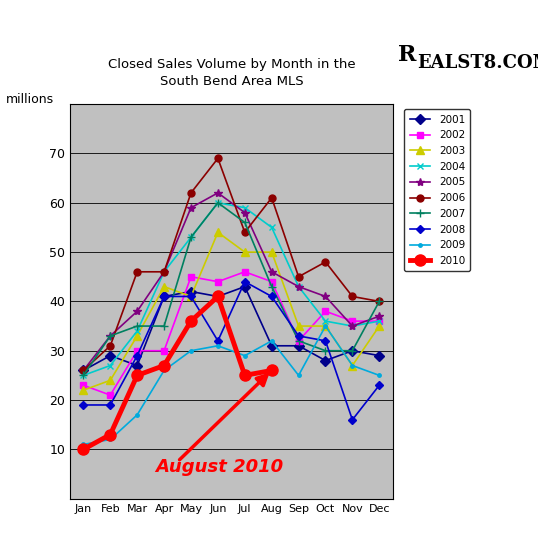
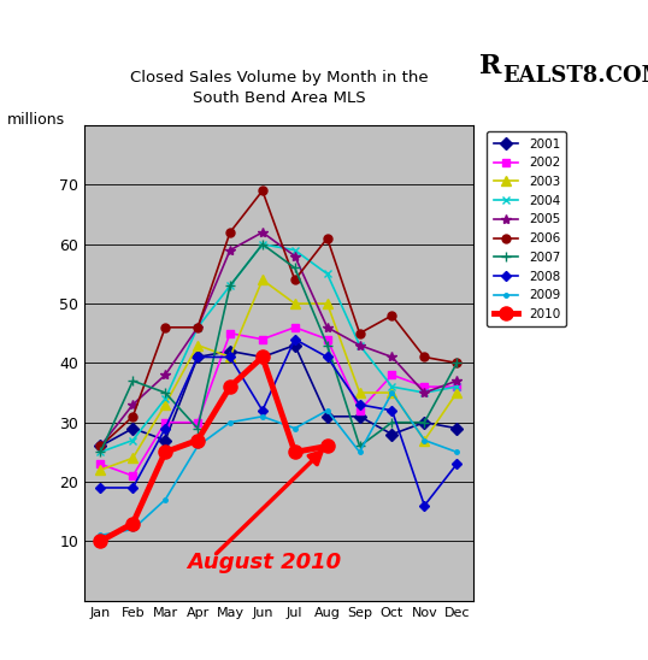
2007/Feb: 33 -> 37
2007/Apr: 35 -> 29
2007/Sep: 32 -> 26
